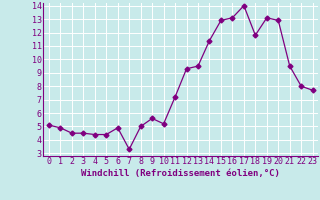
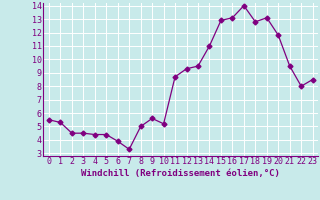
0: 5.1 -> 5.5
1: 4.9 -> 5.3
6: 4.9 -> 3.9
11: 7.2 -> 8.7
14: 11.4 -> 11.0
18: 11.8 -> 12.8
20: 12.9 -> 11.8
23: 7.7 -> 8.5
